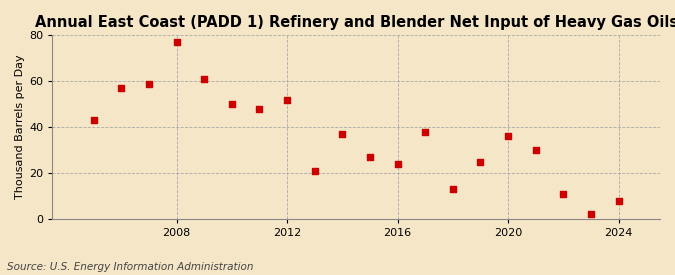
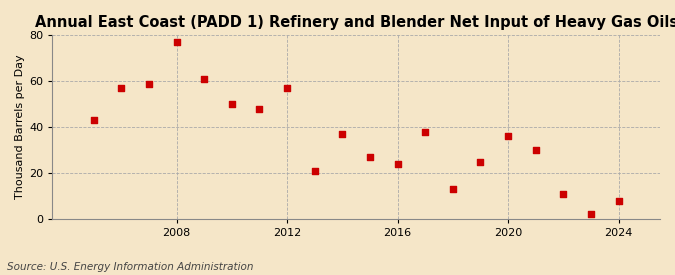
2012: 52 -> 57
